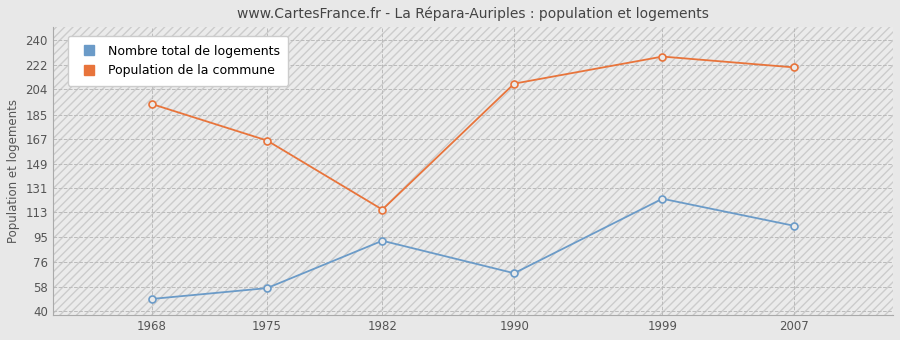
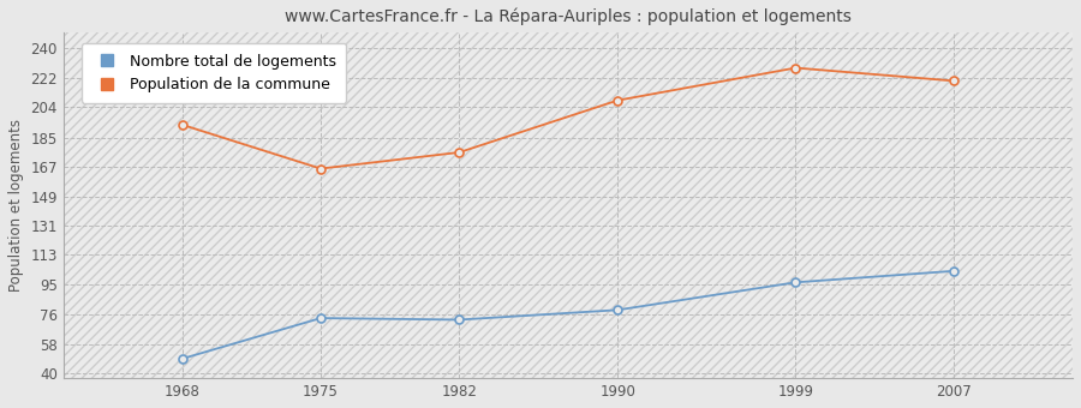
Nombre total de logements/1975: 57 -> 74
Nombre total de logements/1982: 92 -> 73
Population de la commune/1982: 115 -> 176
Nombre total de logements/1990: 68 -> 79
Nombre total de logements/1999: 123 -> 96
